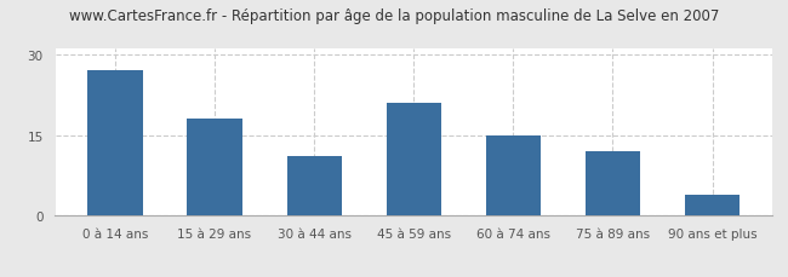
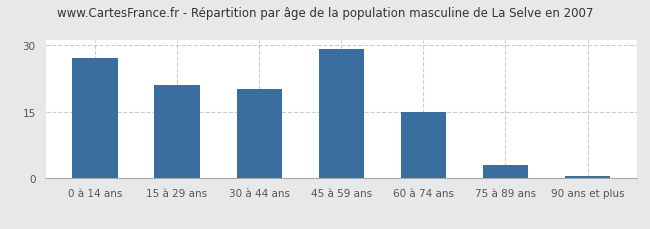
15 à 29 ans: 18.0 -> 21.0
30 à 44 ans: 11.0 -> 20.0
45 à 59 ans: 21.0 -> 29.0
75 à 89 ans: 12.0 -> 3.0
90 ans et plus: 4.0 -> 0.5
